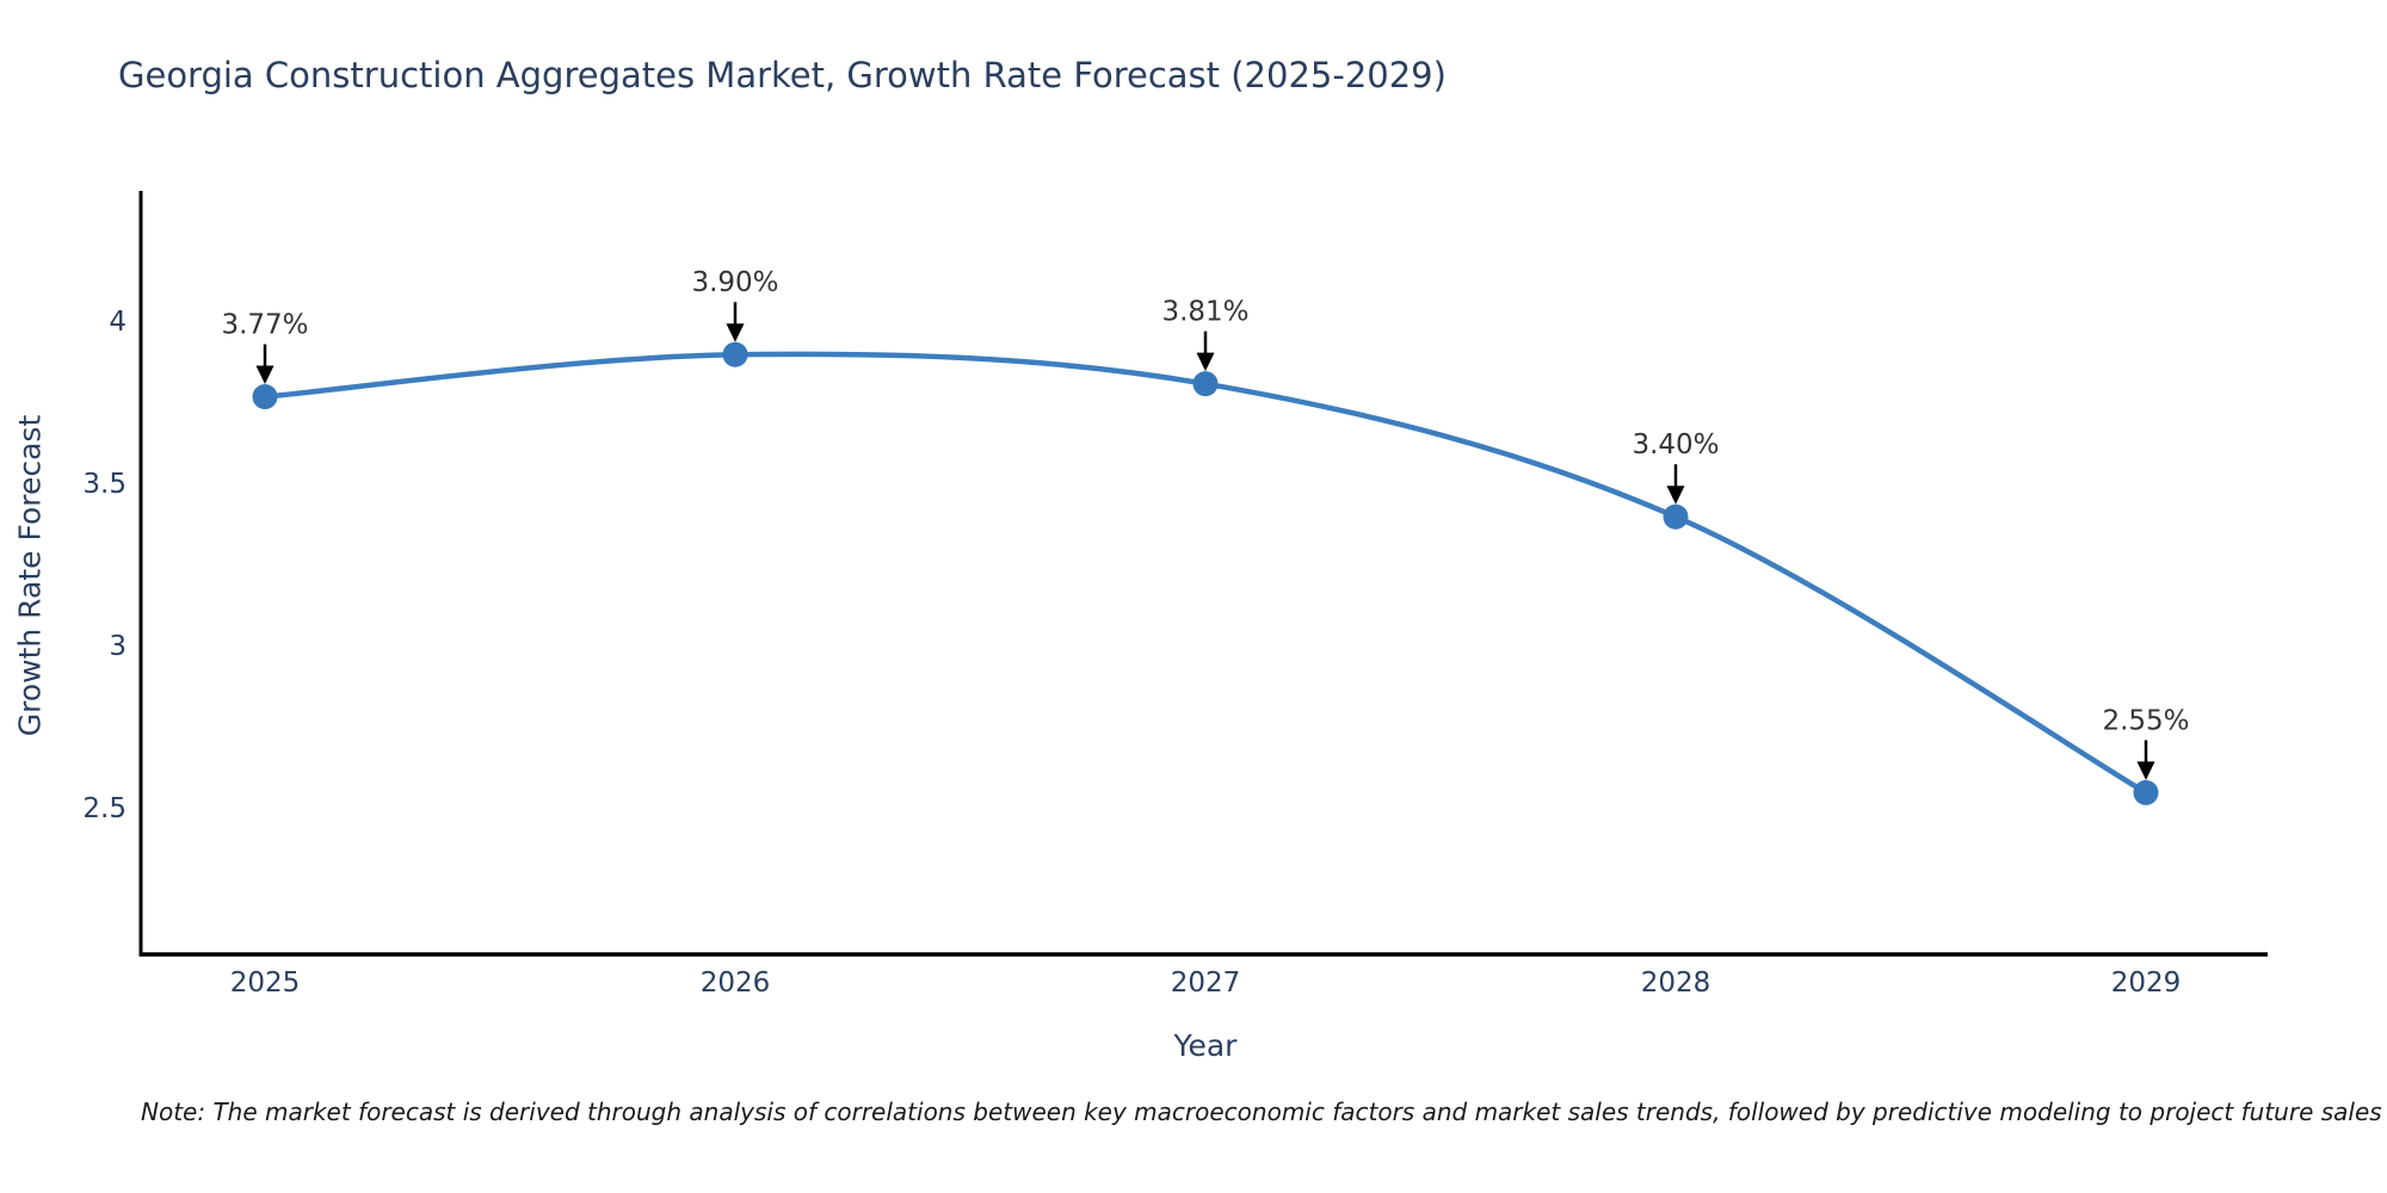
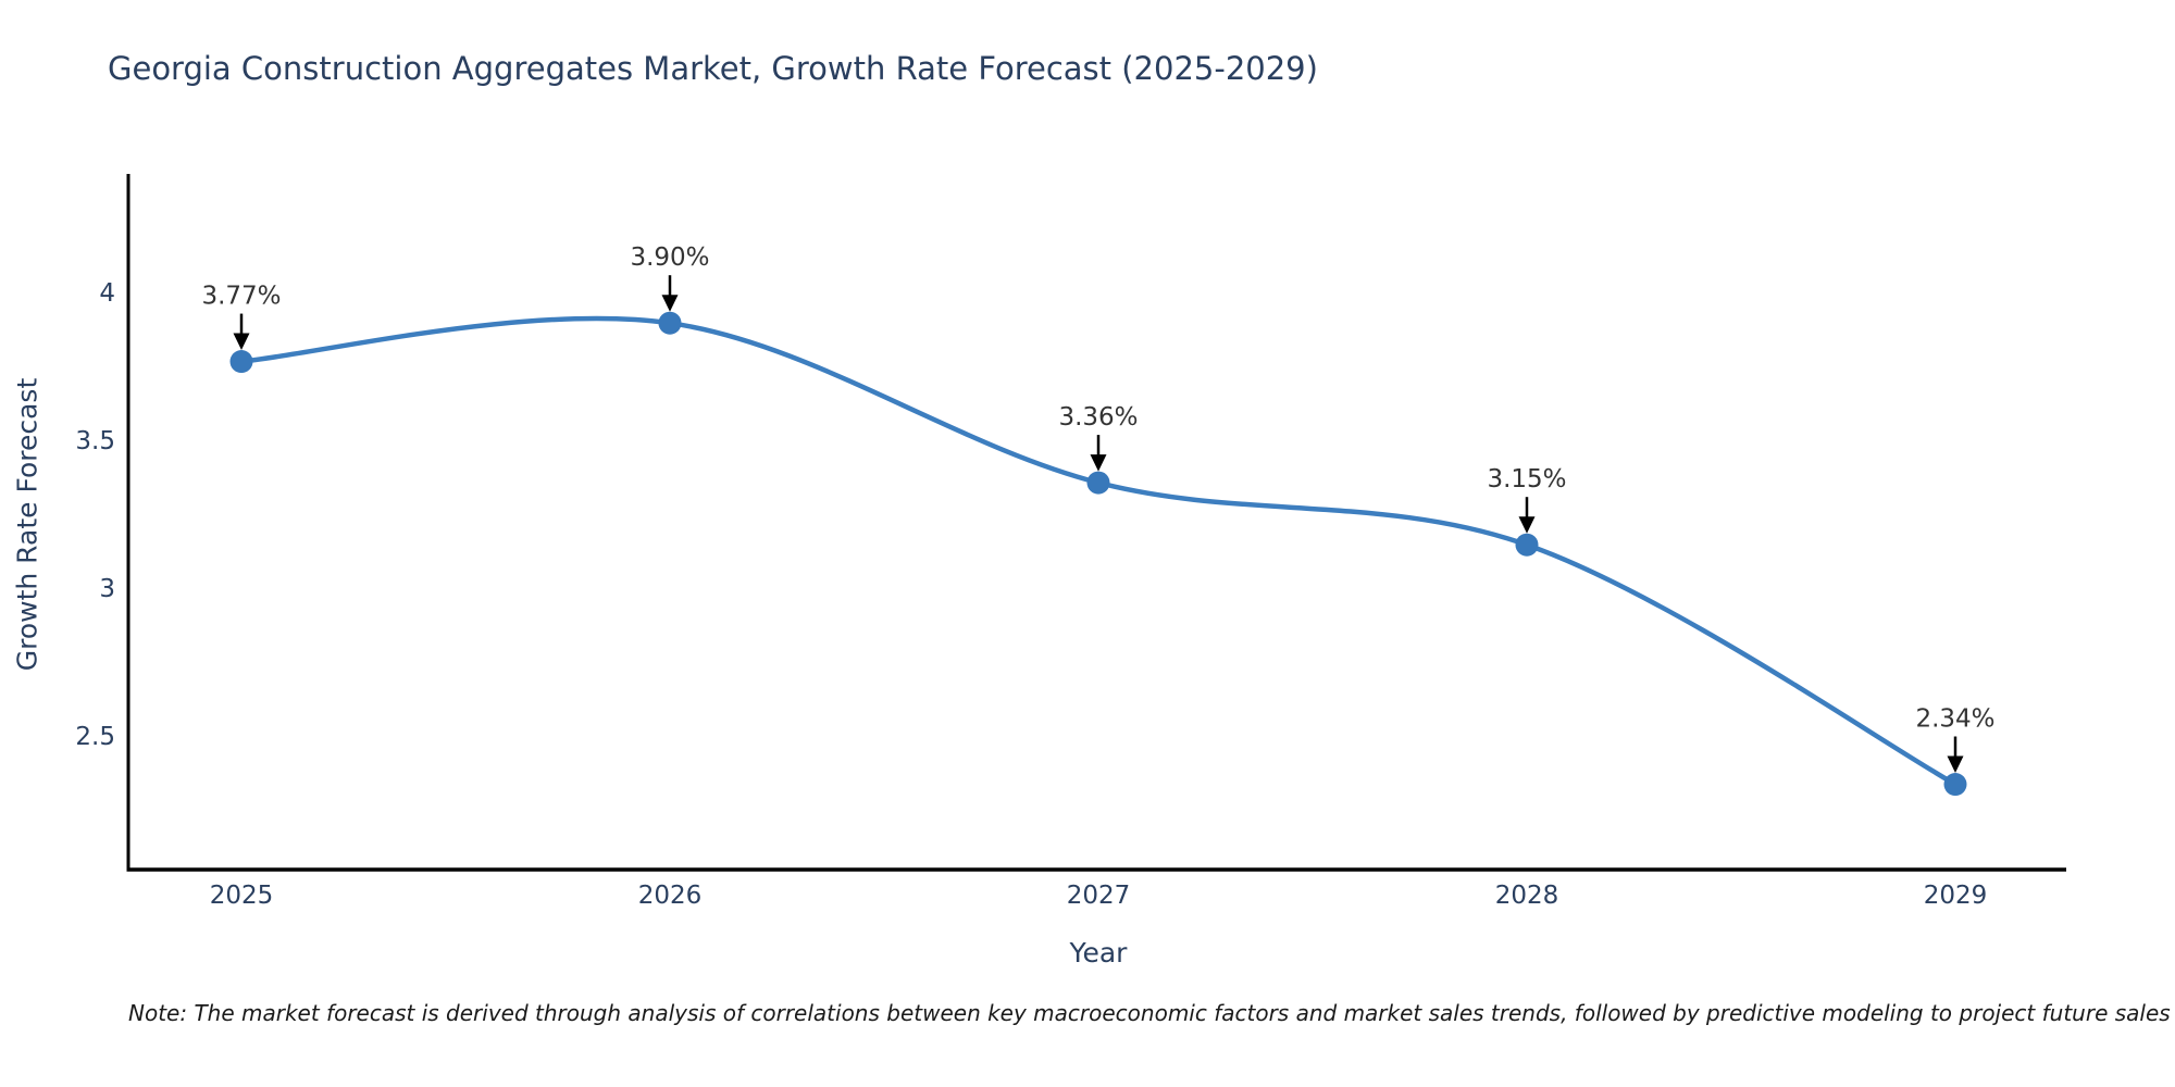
2027: 3.81% -> 3.36%
2028: 3.40% -> 3.15%
2029: 2.55% -> 2.34%
